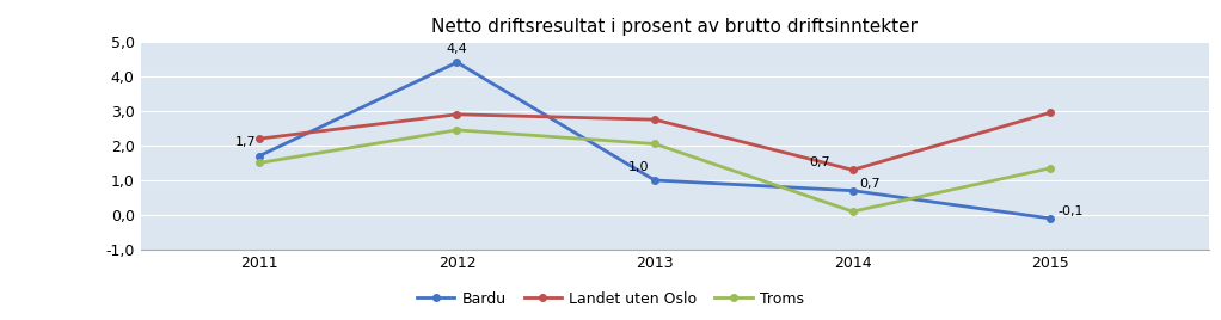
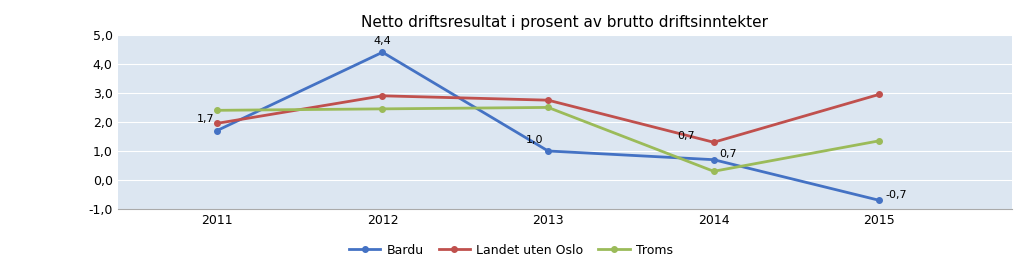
Landet uten Oslo/2011: 2,20 -> 1,95
Troms/2011: 1,50 -> 2,40
Troms/2013: 2,05 -> 2,50
Troms/2014: 0,1 -> 0,3
Bardu/2015: -0,1 -> -0,7
